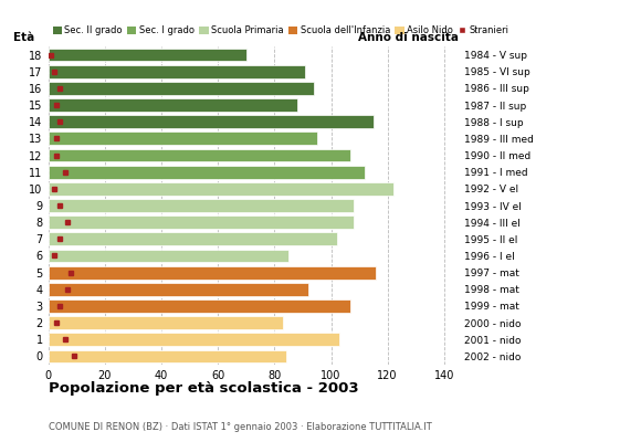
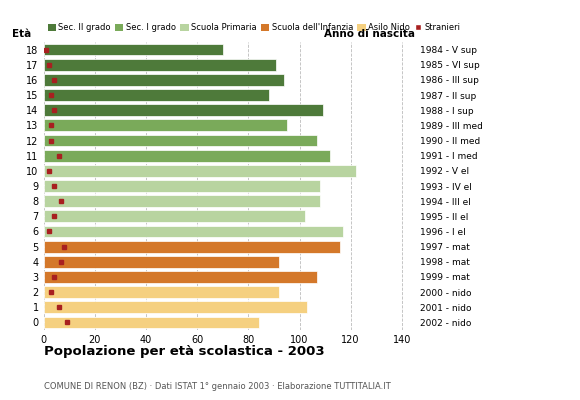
14: 115 -> 109
6: 85 -> 117
2: 83 -> 92
